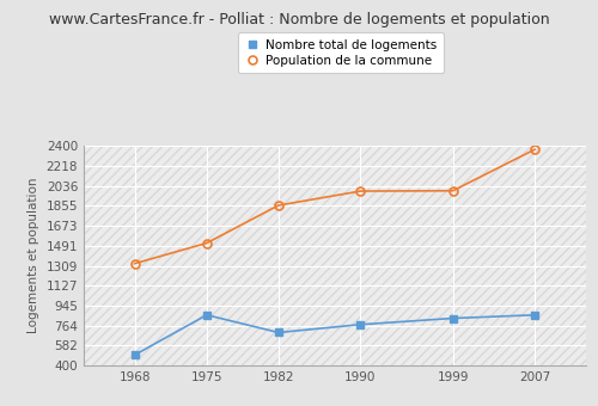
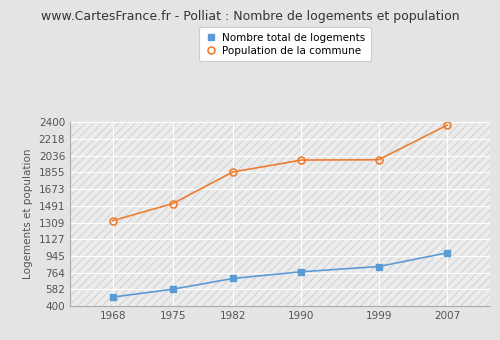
Nombre total de logements/1975: 860 -> 580
Nombre total de logements/2007: 860 -> 980
